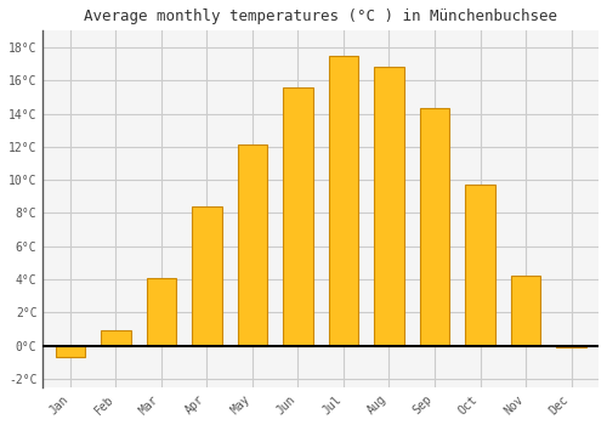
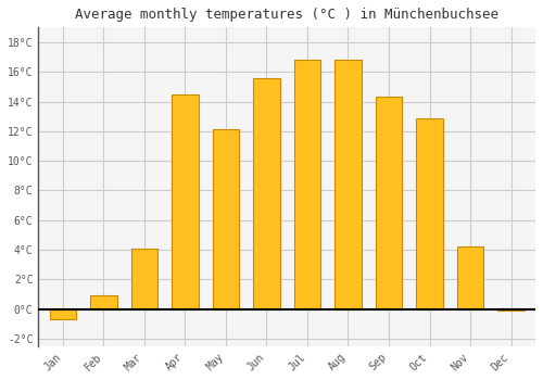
Apr: 8.4°C -> 14.5°C
Jul: 17.5°C -> 16.8°C
Oct: 9.7°C -> 12.9°C
